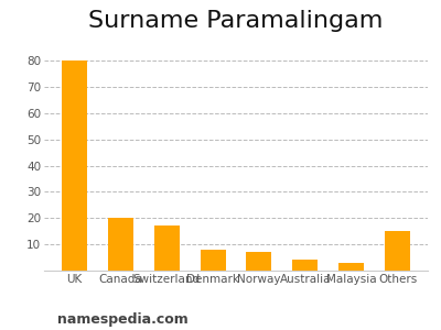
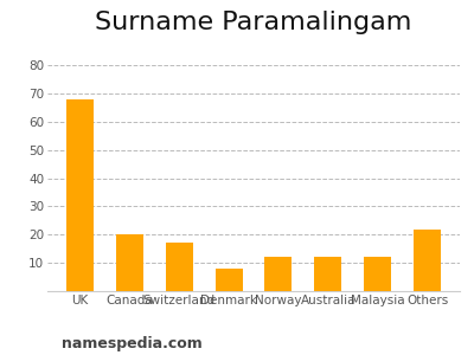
UK: 80 -> 68
Norway: 7 -> 12
Australia: 4 -> 12
Malaysia: 3 -> 12
Others: 15 -> 22
